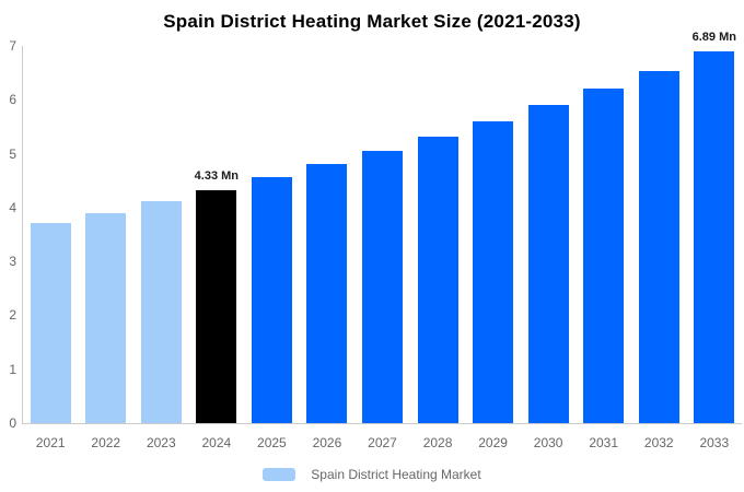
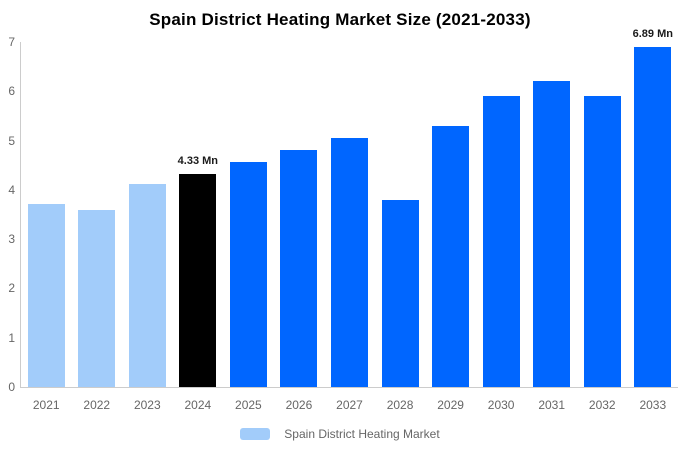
2022: 3.9 -> 3.6
2028: 5.3 -> 3.8
2029: 5.6 -> 5.3
2032: 6.5 -> 5.9
